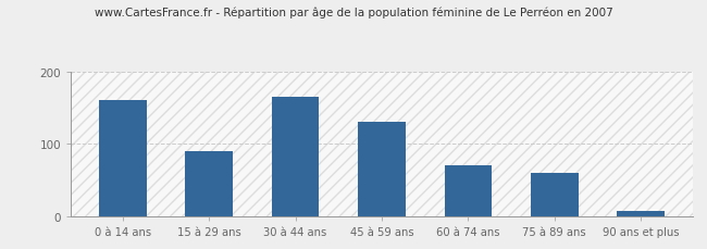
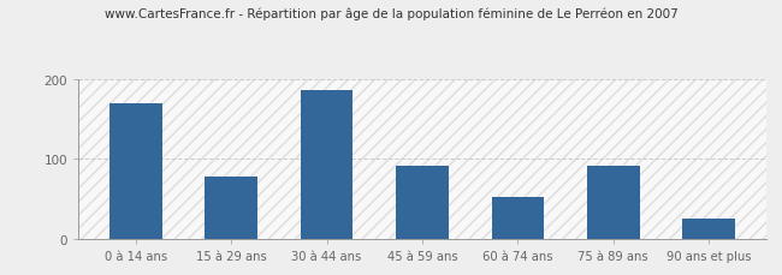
0 à 14 ans: 160 -> 170
15 à 29 ans: 90 -> 78
30 à 44 ans: 165 -> 186
45 à 59 ans: 130 -> 92
60 à 74 ans: 70 -> 52
75 à 89 ans: 60 -> 92
90 ans et plus: 7 -> 26
